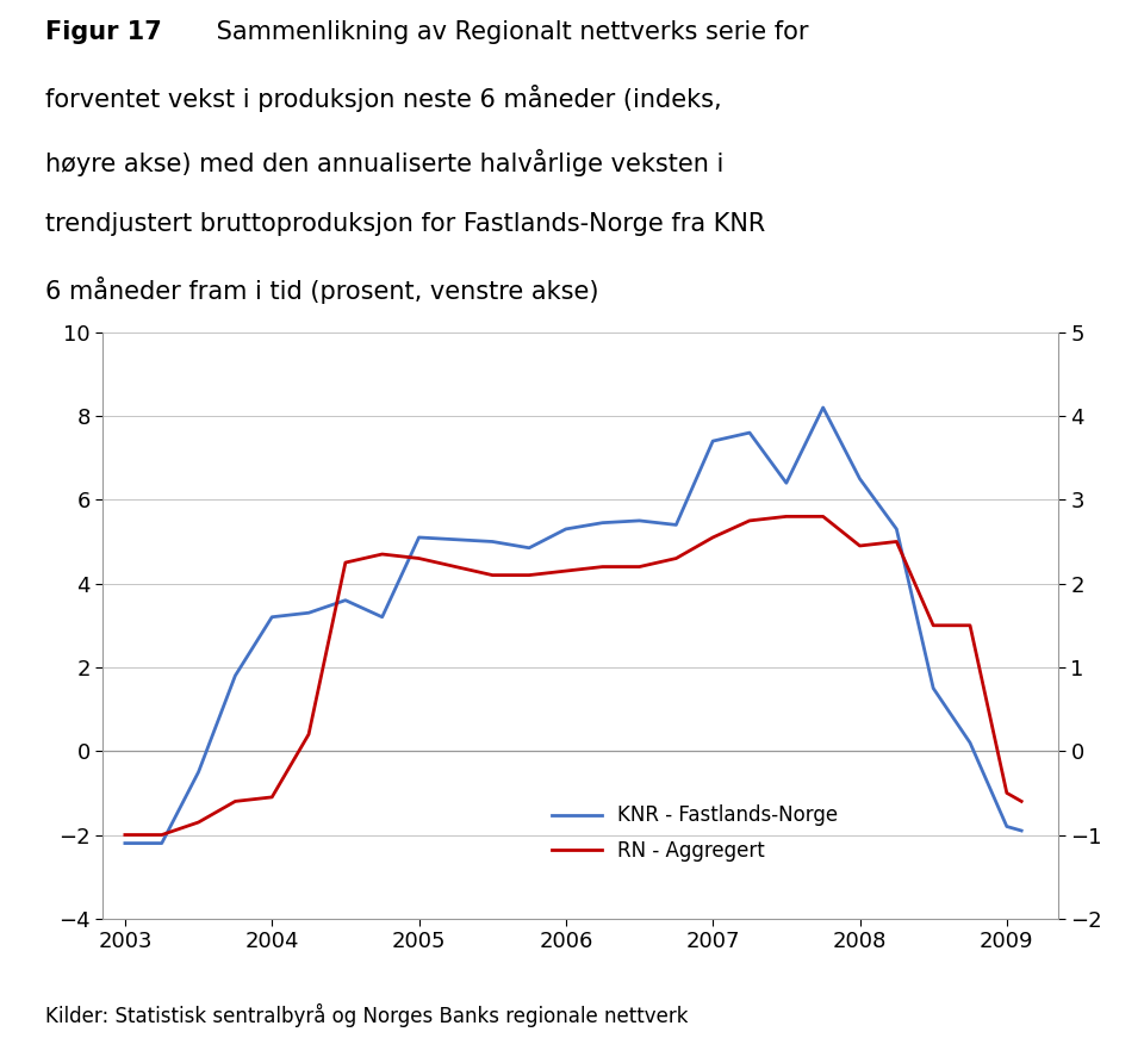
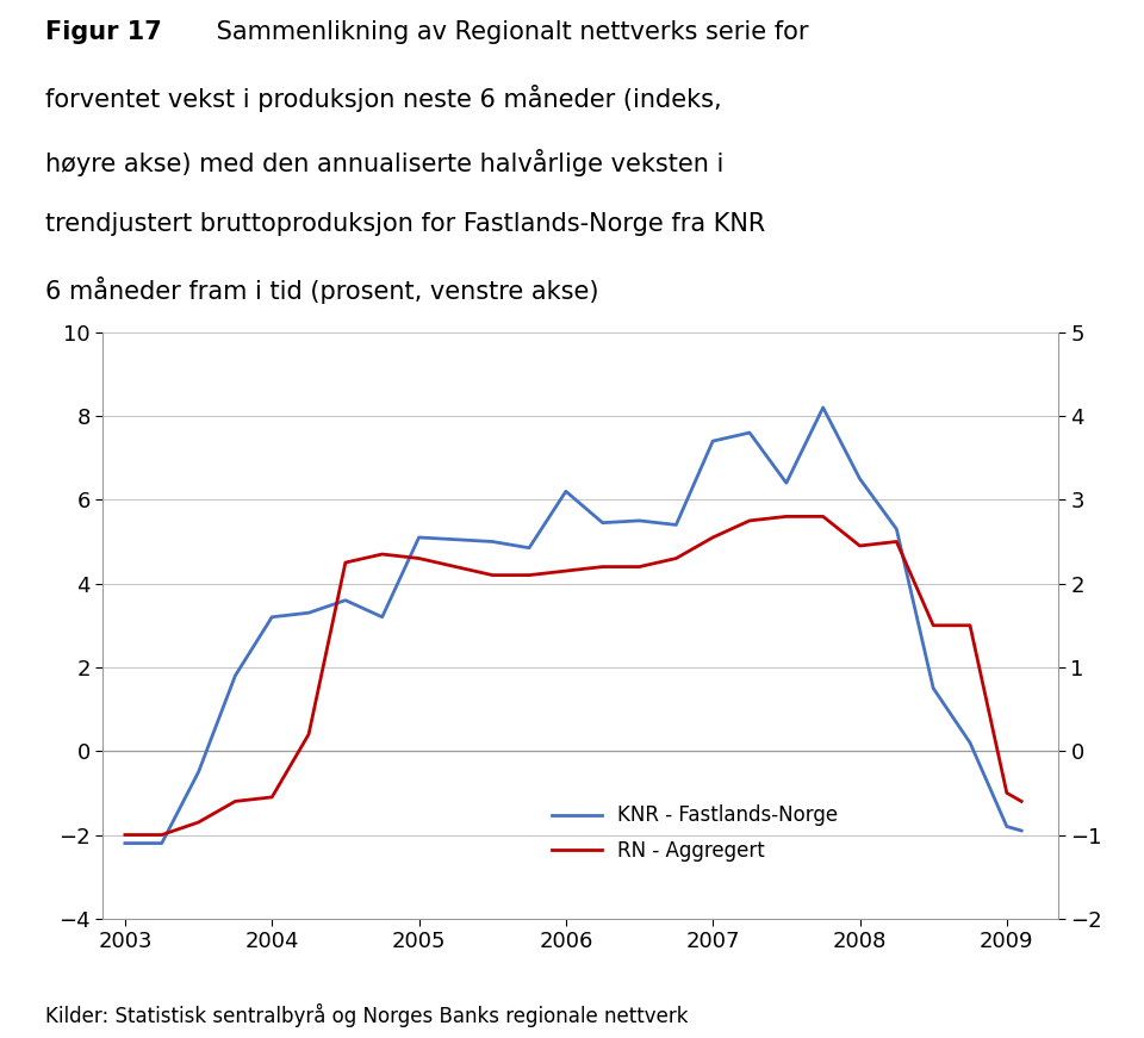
KNR - Fastlands-Norge/2006: 5.30 -> 6.20
